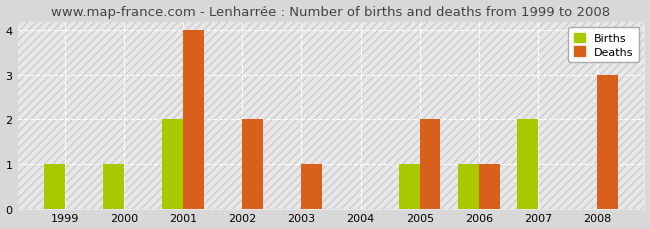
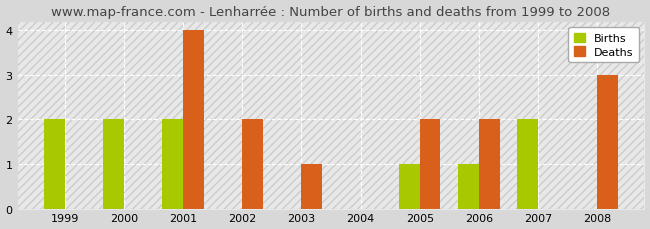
Births/1999: 1 -> 2
Births/2000: 1 -> 2
Deaths/2006: 1 -> 2
